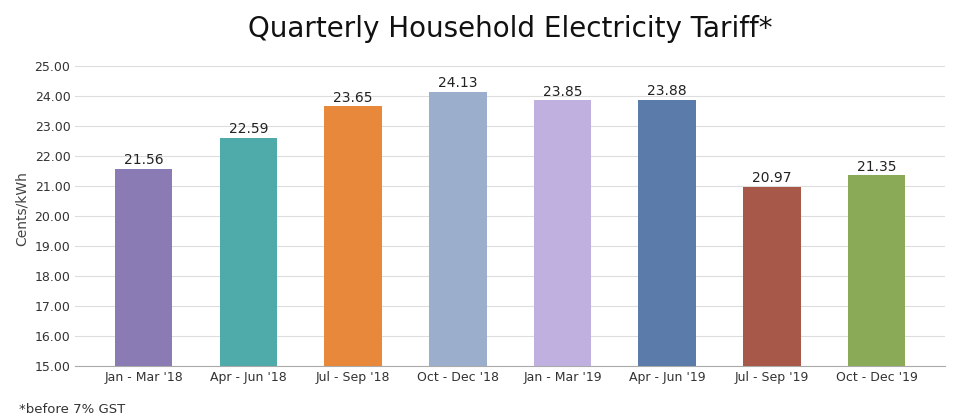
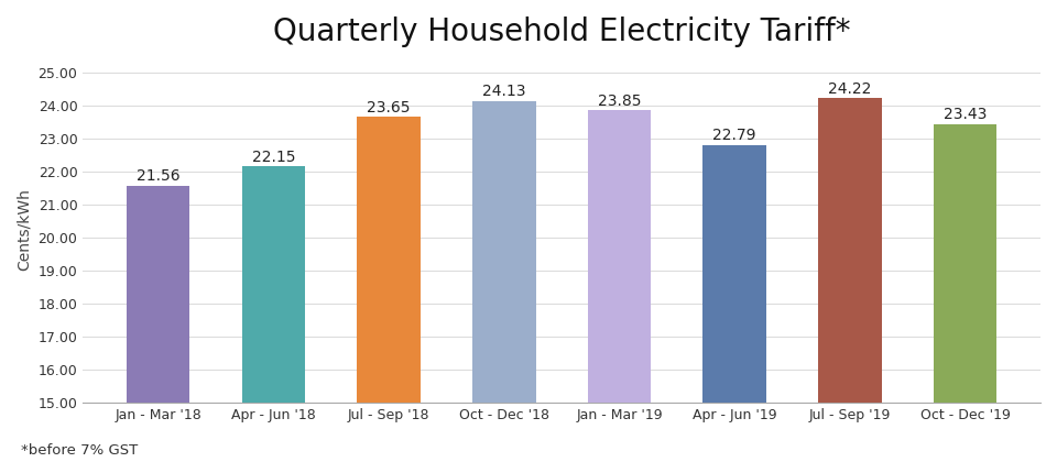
Apr - Jun '18: 22.59 -> 22.15
Apr - Jun '19: 23.88 -> 22.79
Jul - Sep '19: 20.97 -> 24.22
Oct - Dec '19: 21.35 -> 23.43
